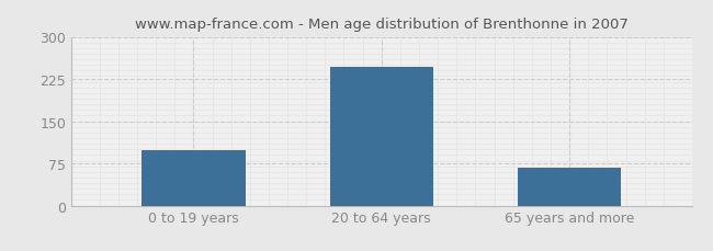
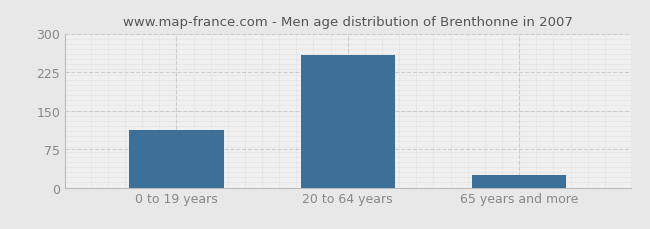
0 to 19 years: 98 -> 112
20 to 64 years: 246 -> 258
65 years and more: 68 -> 25
